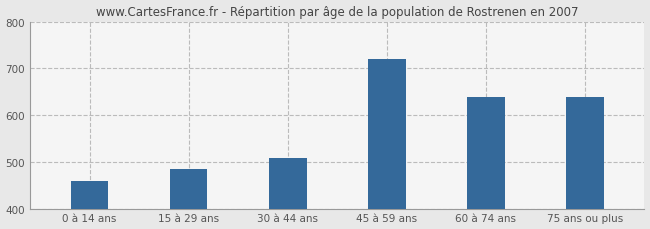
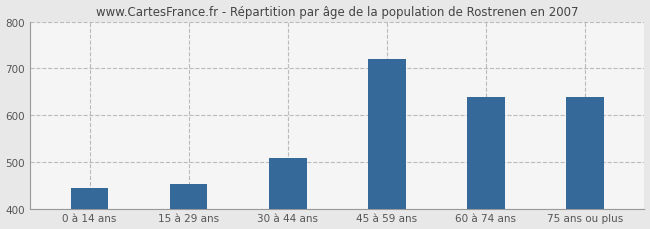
0 à 14 ans: 460 -> 443
15 à 29 ans: 485 -> 452
